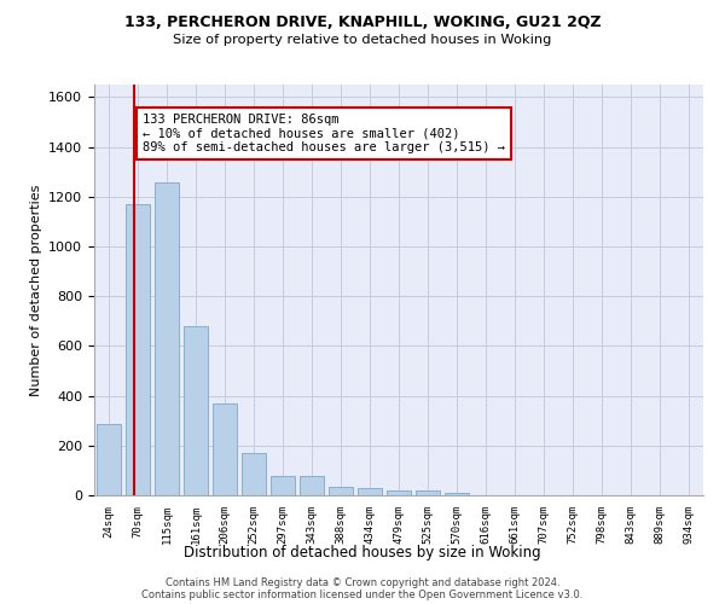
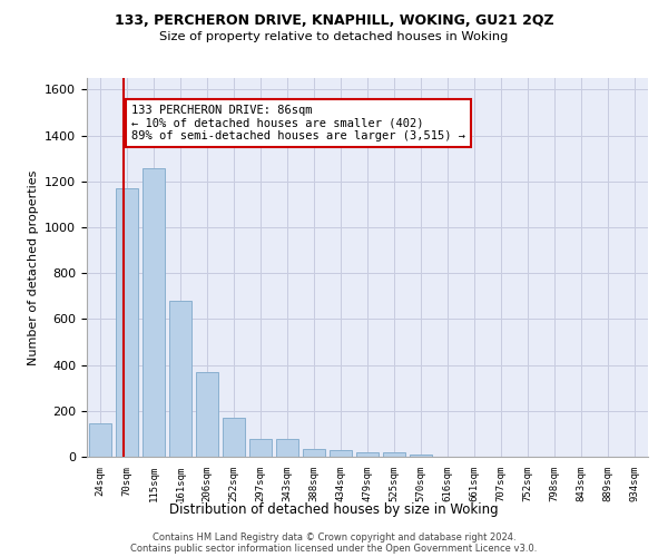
24sqm: 285 -> 145
